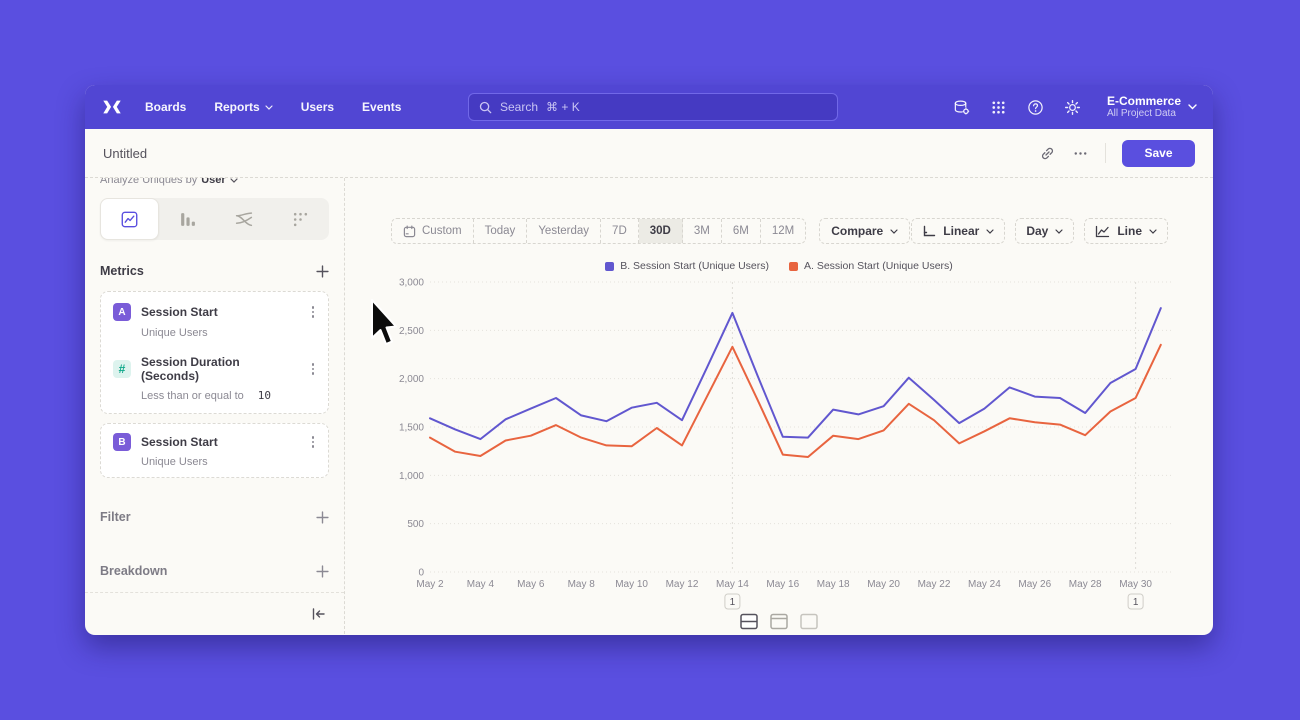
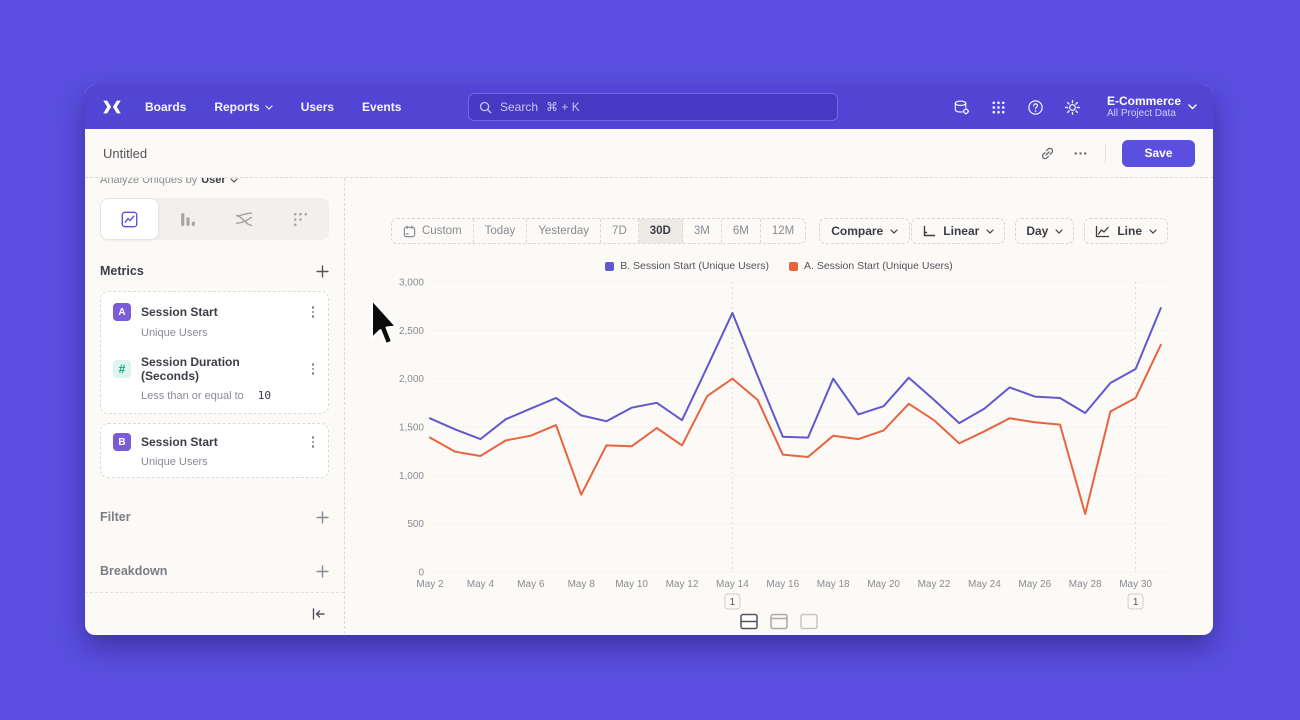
A. Session Start (Unique Users)/May 8: 1400 -> 800
A. Session Start (Unique Users)/May 14: 2300 -> 2000
B. Session Start (Unique Users)/May 18: 1700 -> 2000
A. Session Start (Unique Users)/May 28: 1400 -> 600
